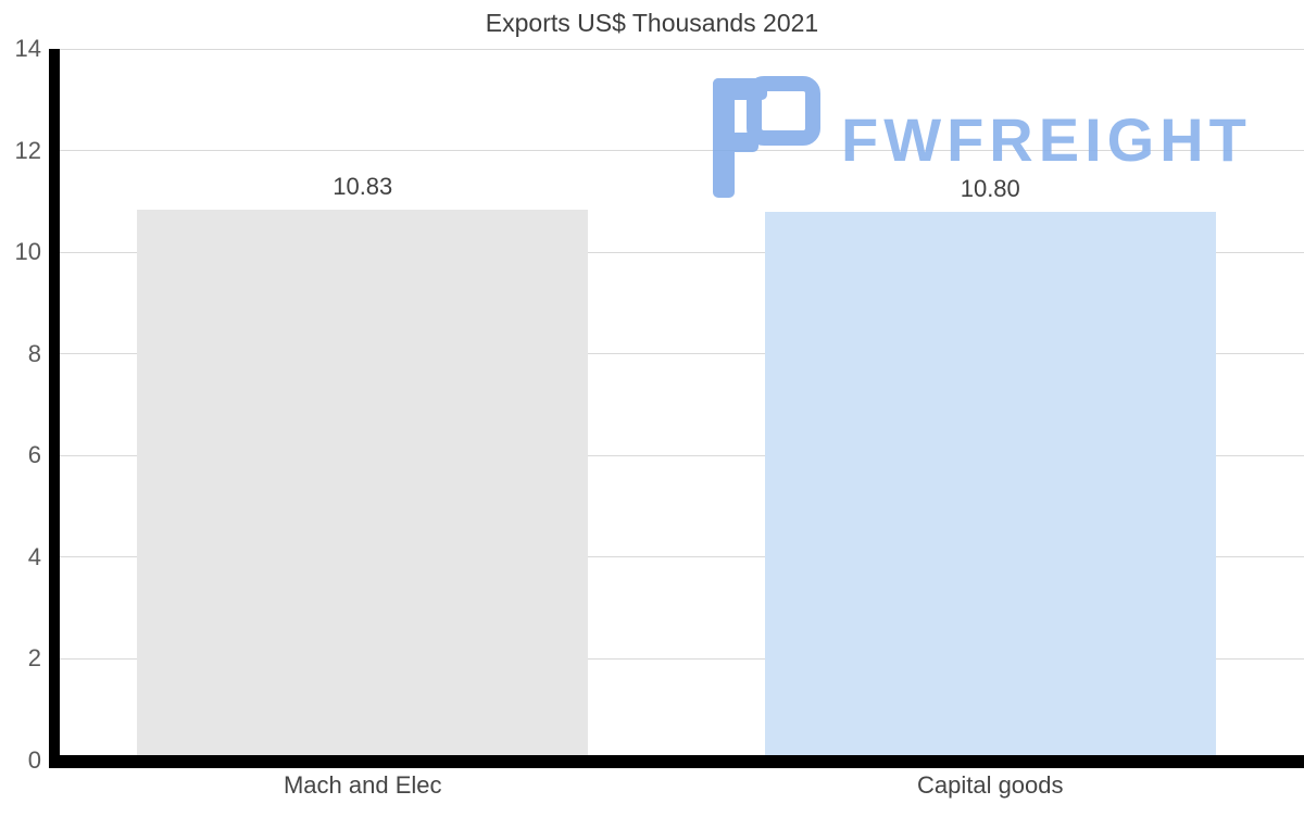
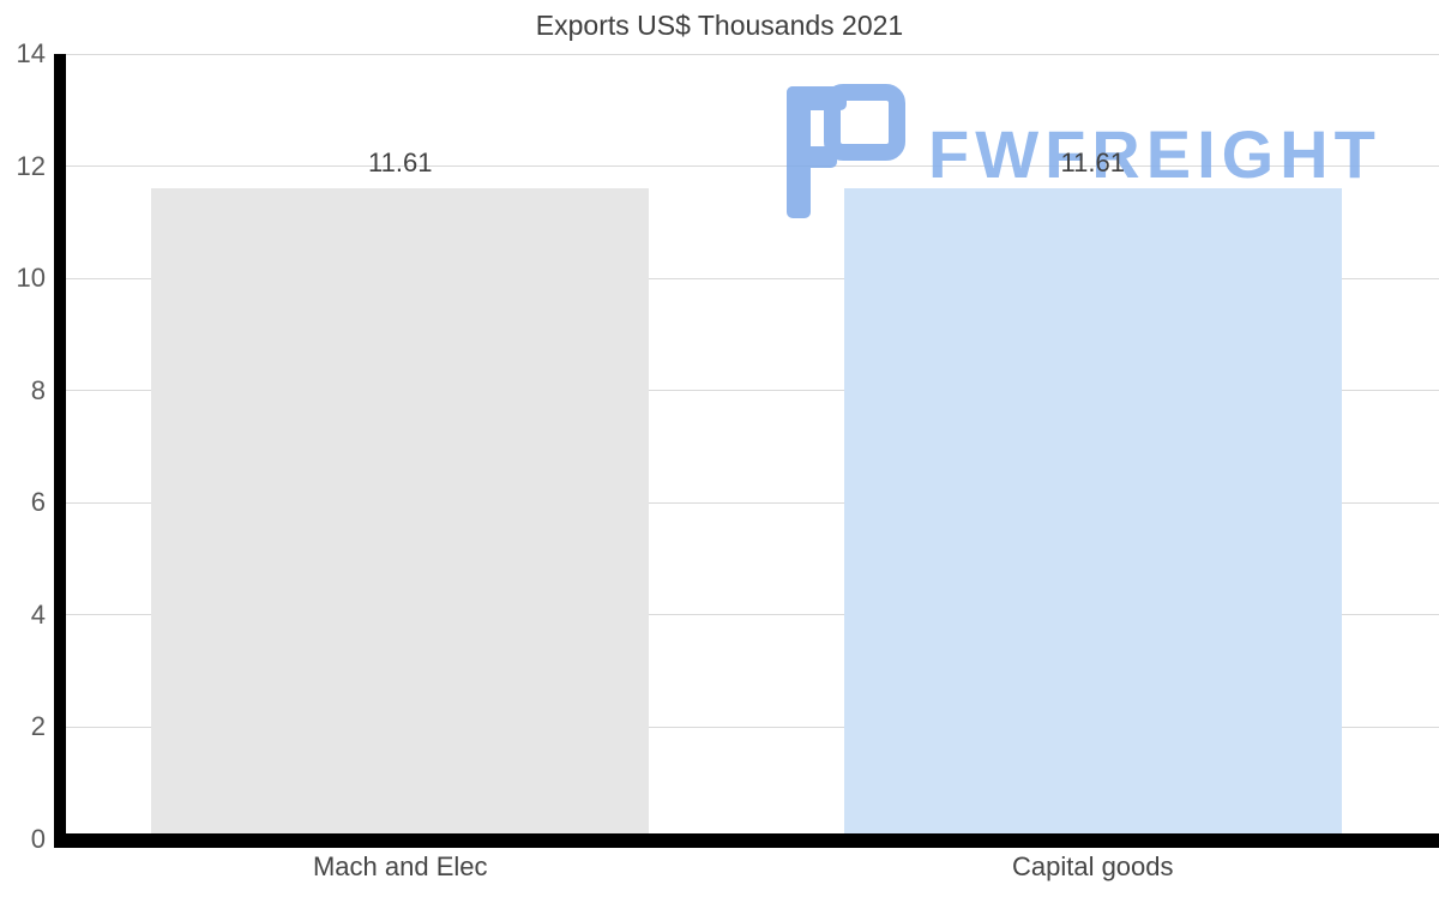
Mach and Elec: 10.83 -> 11.61
Capital goods: 10.80 -> 11.61
